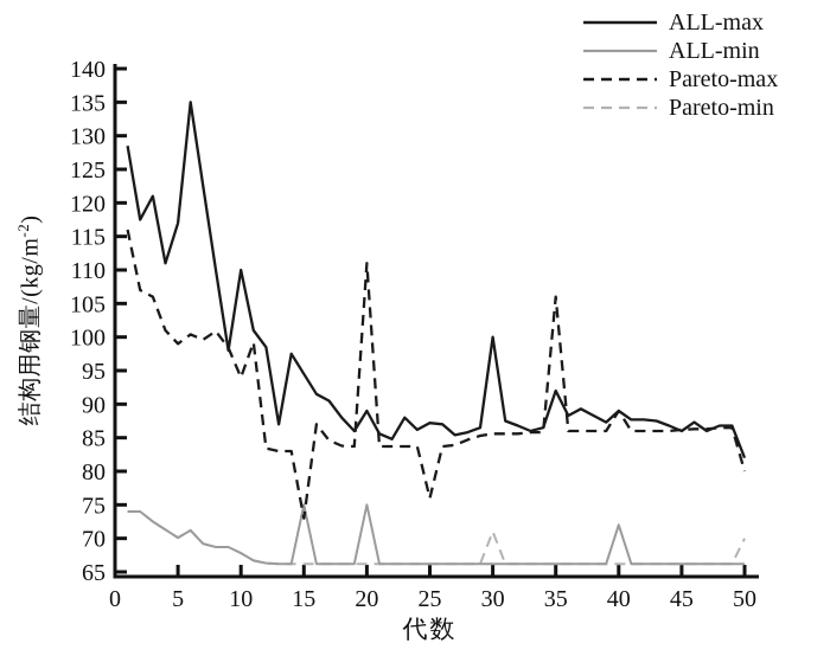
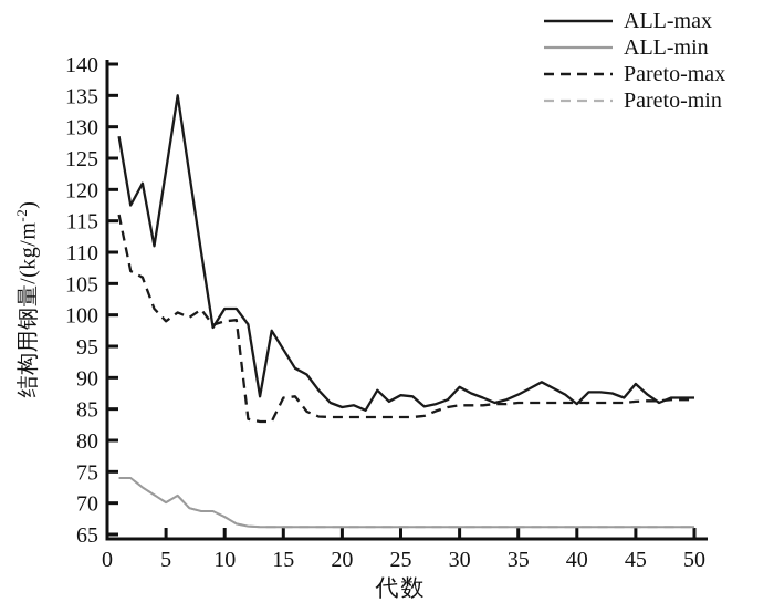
ALL-max/5: 117 -> 123
ALL-max/10: 110 -> 101
Pareto-max/10: 94 -> 99
ALL-min/15: 75 -> 66
Pareto-max/15: 73 -> 87
ALL-max/20: 89 -> 85
ALL-min/20: 75 -> 66
Pareto-max/20: 111 -> 84
Pareto-max/25: 76 -> 84
ALL-max/30: 100 -> 88
Pareto-min/30: 71 -> 66
ALL-max/35: 92 -> 87
Pareto-max/35: 106 -> 86
ALL-max/40: 89 -> 86
ALL-min/40: 72 -> 66
Pareto-max/40: 89 -> 86
ALL-max/45: 86 -> 89
ALL-max/50: 82 -> 87
Pareto-max/50: 80 -> 86
Pareto-min/50: 70 -> 66
